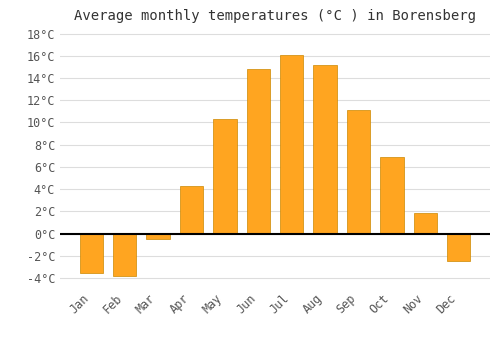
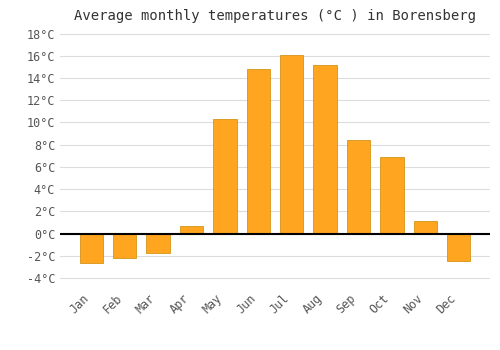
Jan: -3.5°C -> -2.6°C
Feb: -3.8°C -> -2.2°C
Mar: -0.5°C -> -1.7°C
Apr: 4.3°C -> 0.7°C
Sep: 11.1°C -> 8.4°C
Nov: 1.9°C -> 1.1°C
